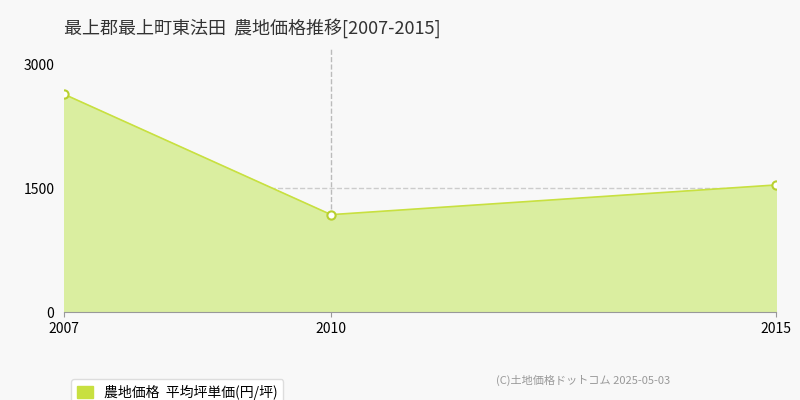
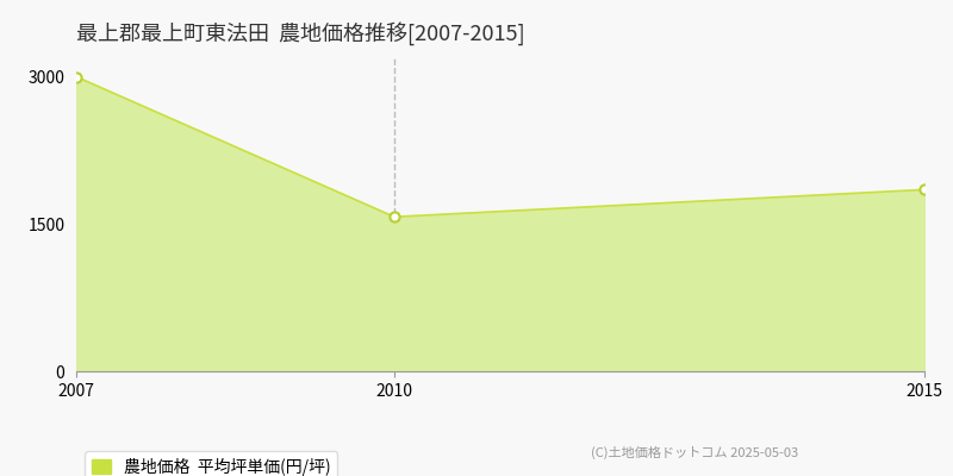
2007: 2640 -> 3000
2010: 1180 -> 1570
2015: 1540 -> 1850
